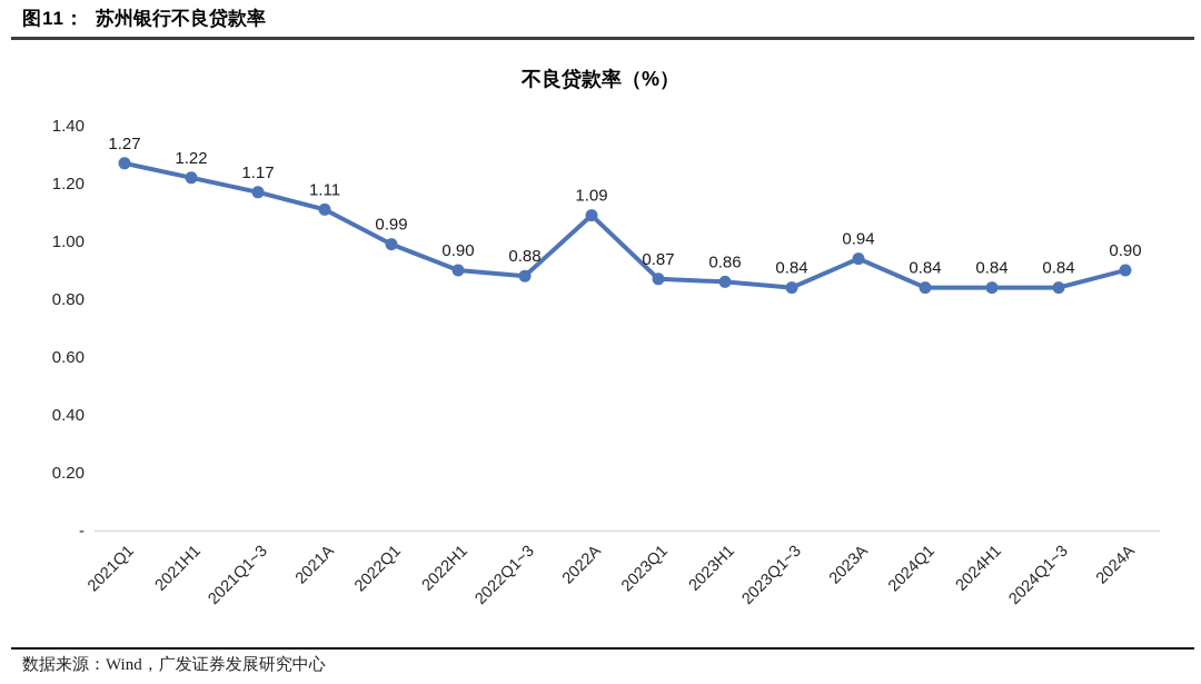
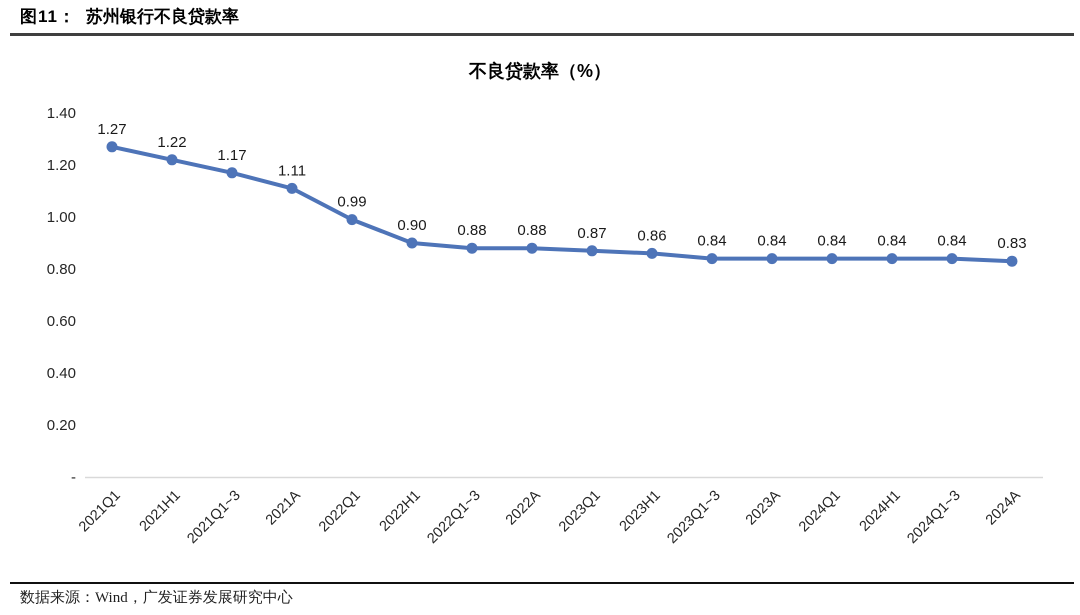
2022A: 1.09 -> 0.88
2023A: 0.94 -> 0.84
2024A: 0.90 -> 0.83
